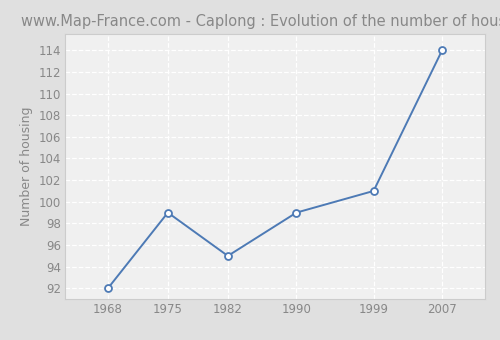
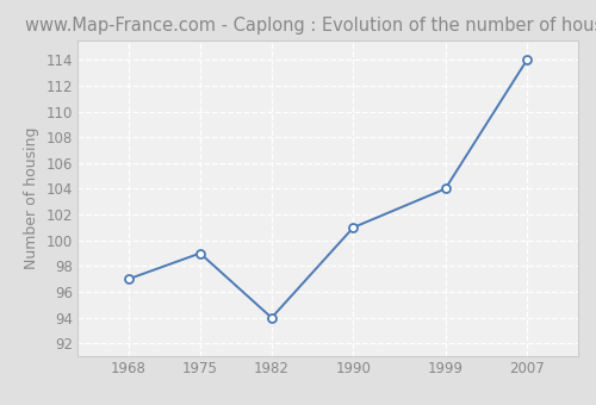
1968: 92 -> 97
1982: 95 -> 94
1990: 99 -> 101
1999: 101 -> 104
